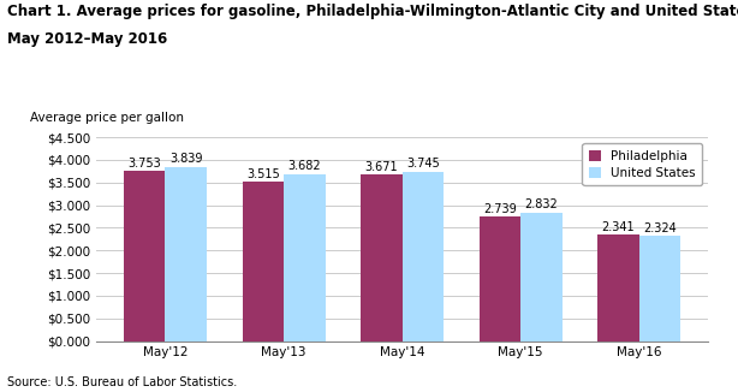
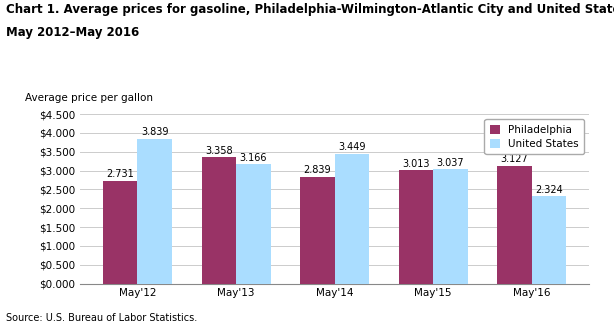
Philadelphia/May'12: 3.753 -> 2.731
Philadelphia/May'13: 3.515 -> 3.358
United States/May'13: 3.682 -> 3.166
Philadelphia/May'14: 3.671 -> 2.839
United States/May'14: 3.745 -> 3.449
Philadelphia/May'15: 2.739 -> 3.013
United States/May'15: 2.832 -> 3.037
Philadelphia/May'16: 2.341 -> 3.127
